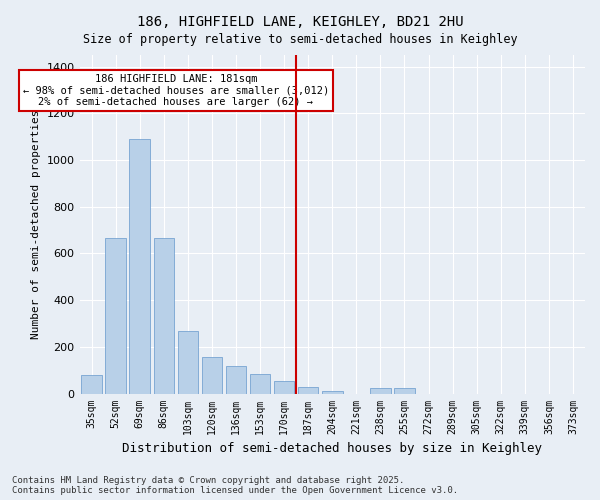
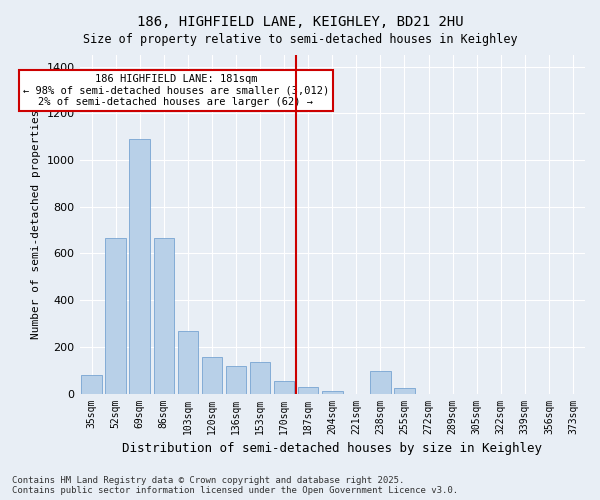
153sqm: 85 -> 135
238sqm: 25 -> 95
